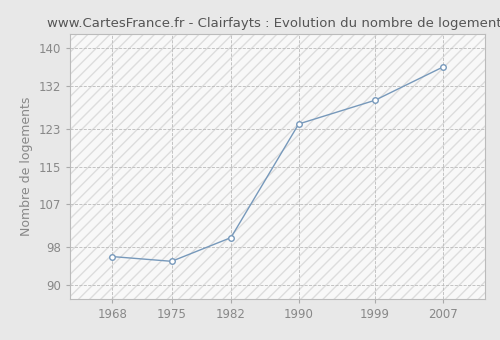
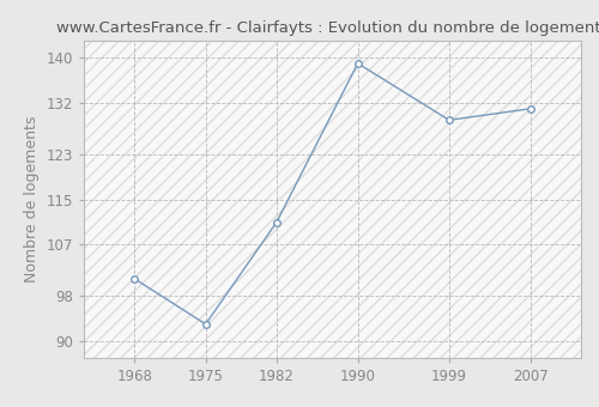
1968: 96 -> 101
1975: 95 -> 93
1982: 100 -> 111
1990: 124 -> 139
2007: 136 -> 131
